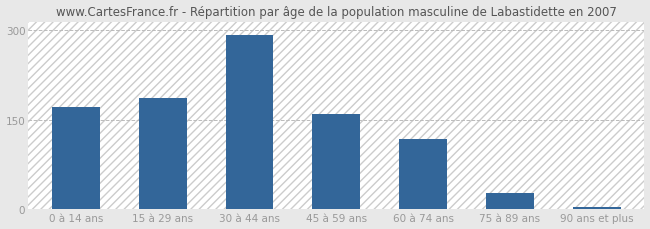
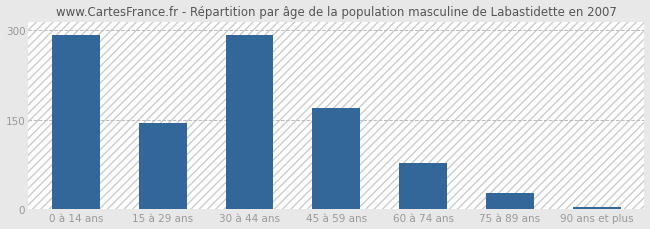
0 à 14 ans: 172 -> 293
15 à 29 ans: 186 -> 144
45 à 59 ans: 160 -> 170
60 à 74 ans: 118 -> 78
